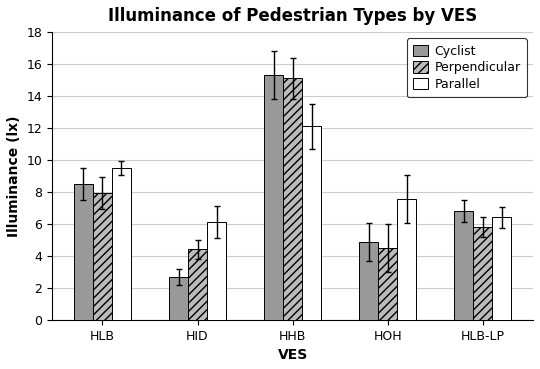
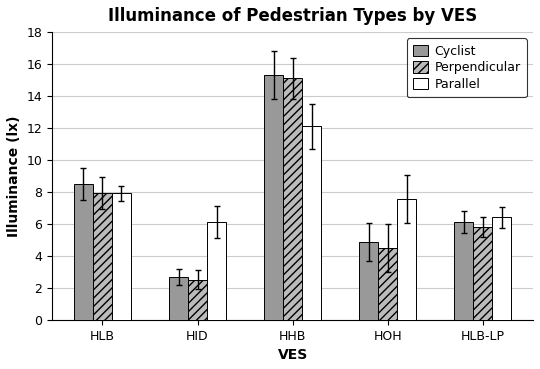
Parallel/HLB: 9.5 -> 7.9
Perpendicular/HID: 4.4 -> 2.5
Cyclist/HLB-LP: 6.8 -> 6.1
